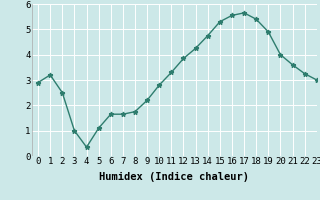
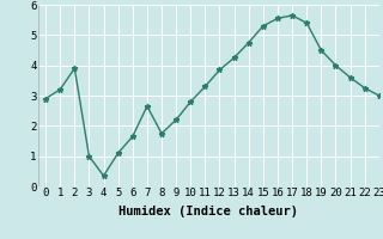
2: 2.50 -> 3.90
7: 1.65 -> 2.65
19: 4.90 -> 4.50
